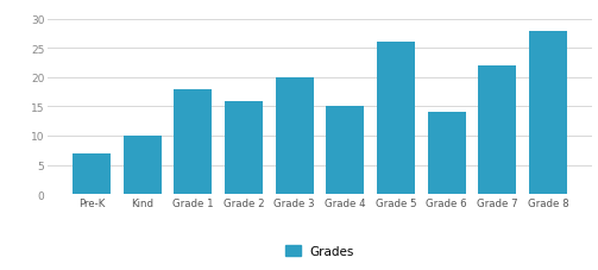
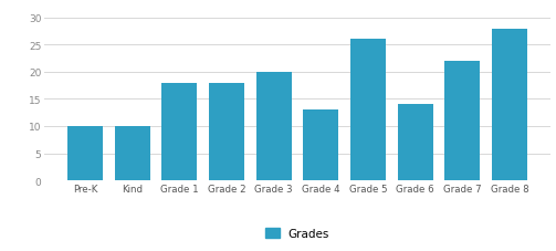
Pre-K: 7 -> 10
Grade 2: 16 -> 18
Grade 4: 15 -> 13
